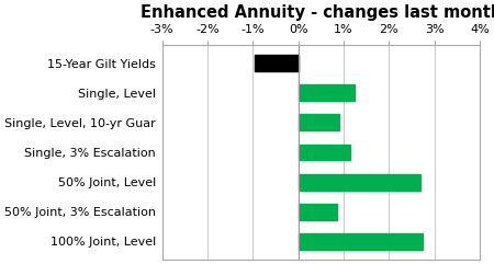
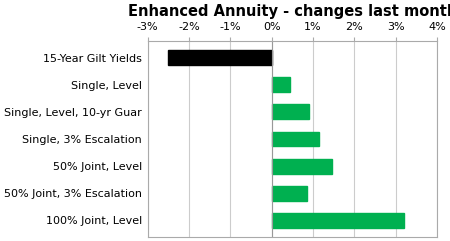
15-Year Gilt Yields: -0.95% -> -2.50%
Single, Level: 1.25% -> 0.45%
50% Joint, Level: 2.70% -> 1.45%
100% Joint, Level: 2.75% -> 3.20%
